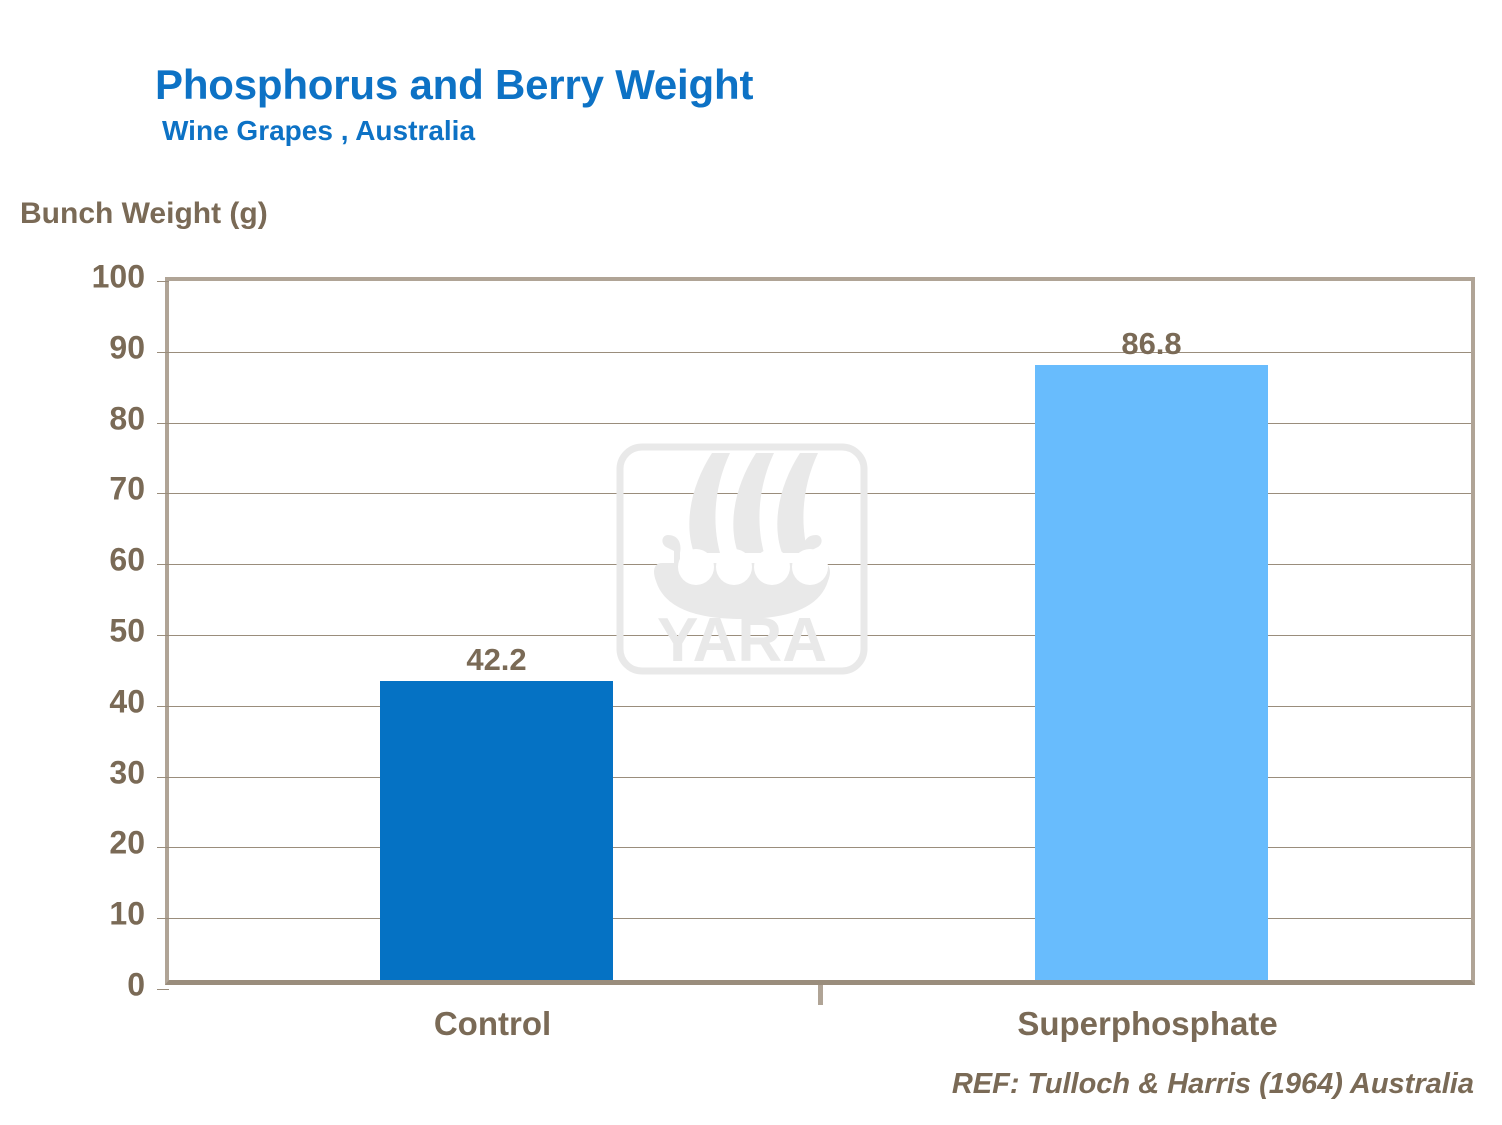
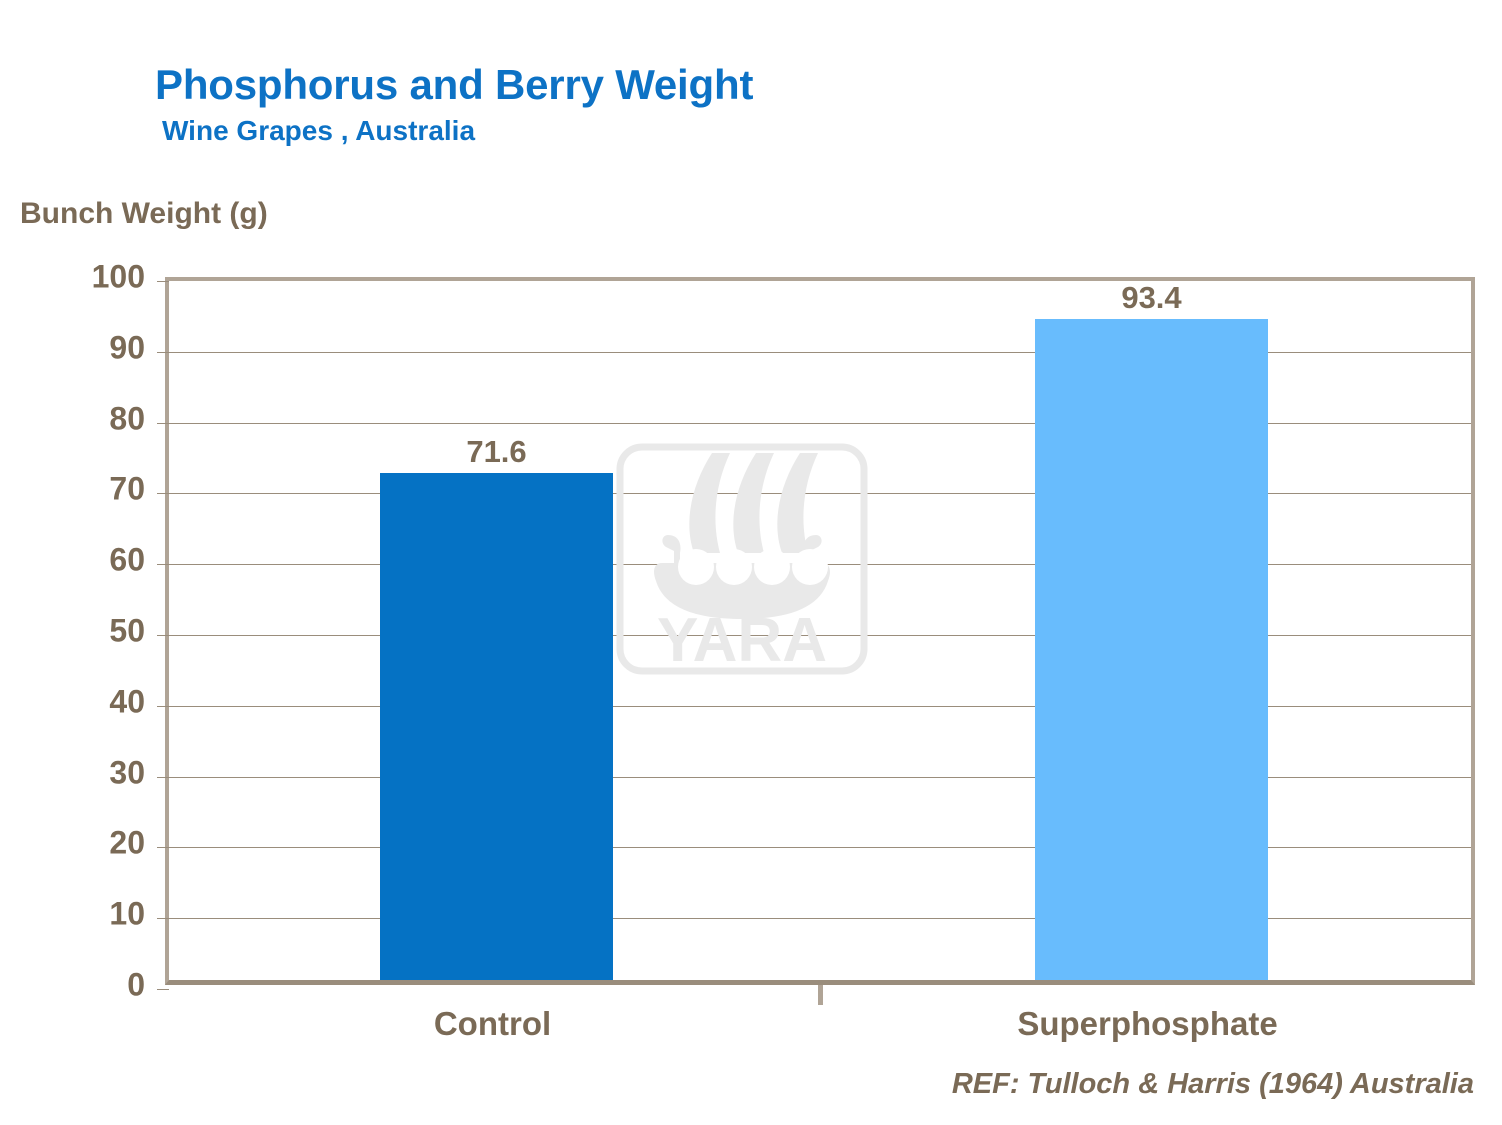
Control: 42.2 -> 71.6
Superphosphate: 86.8 -> 93.4
